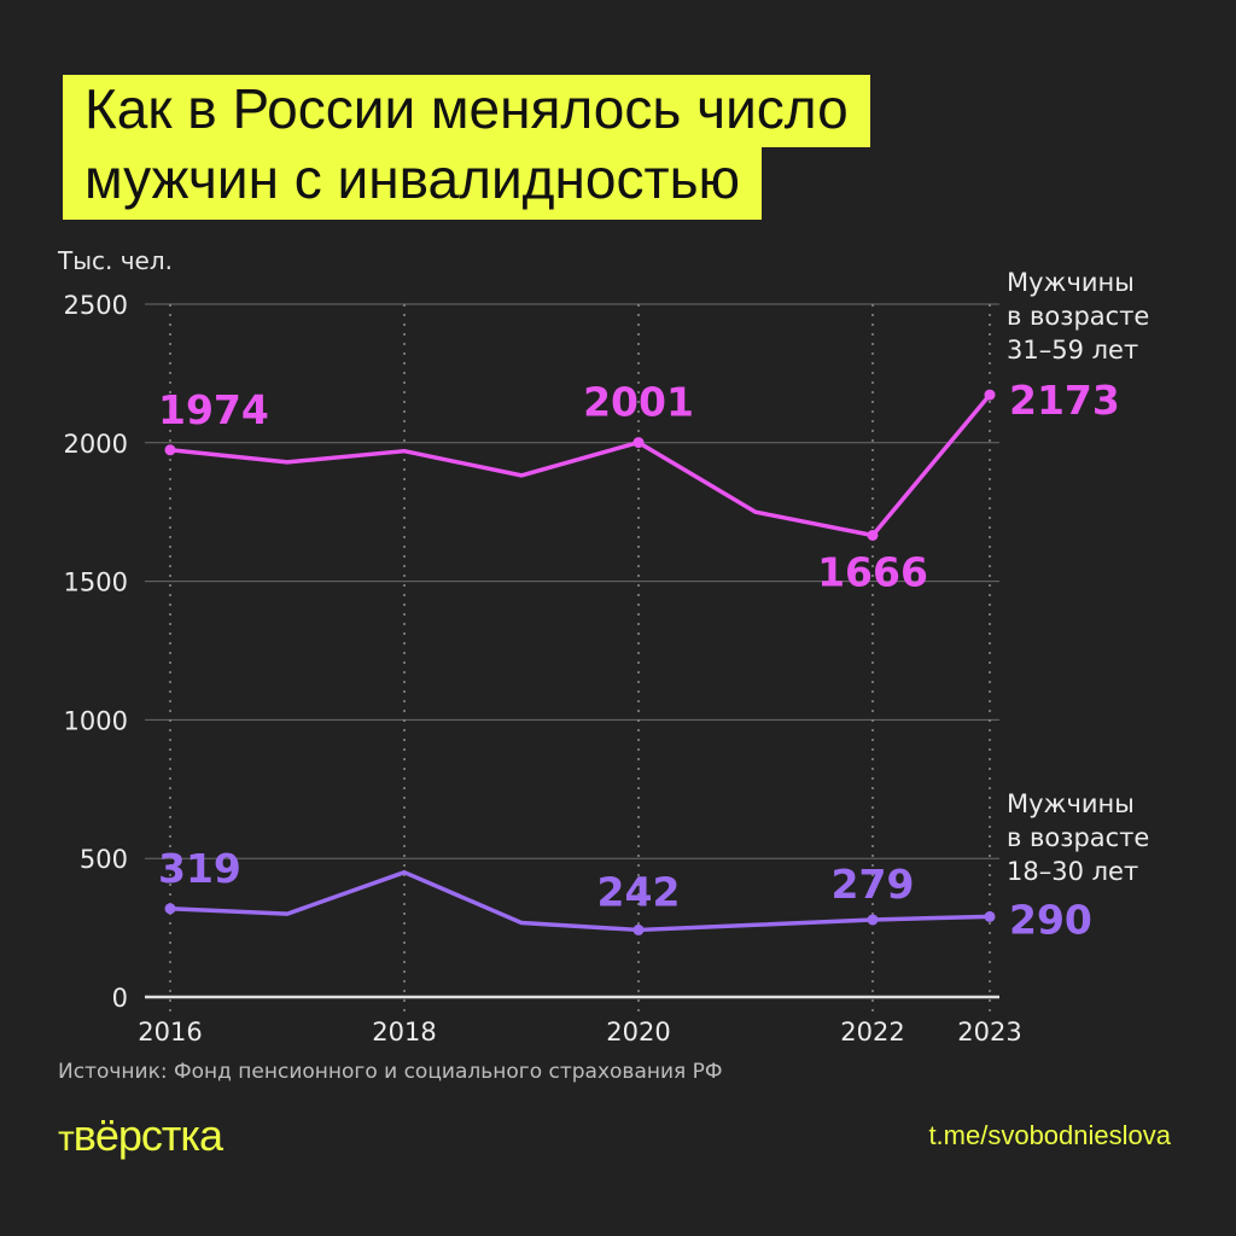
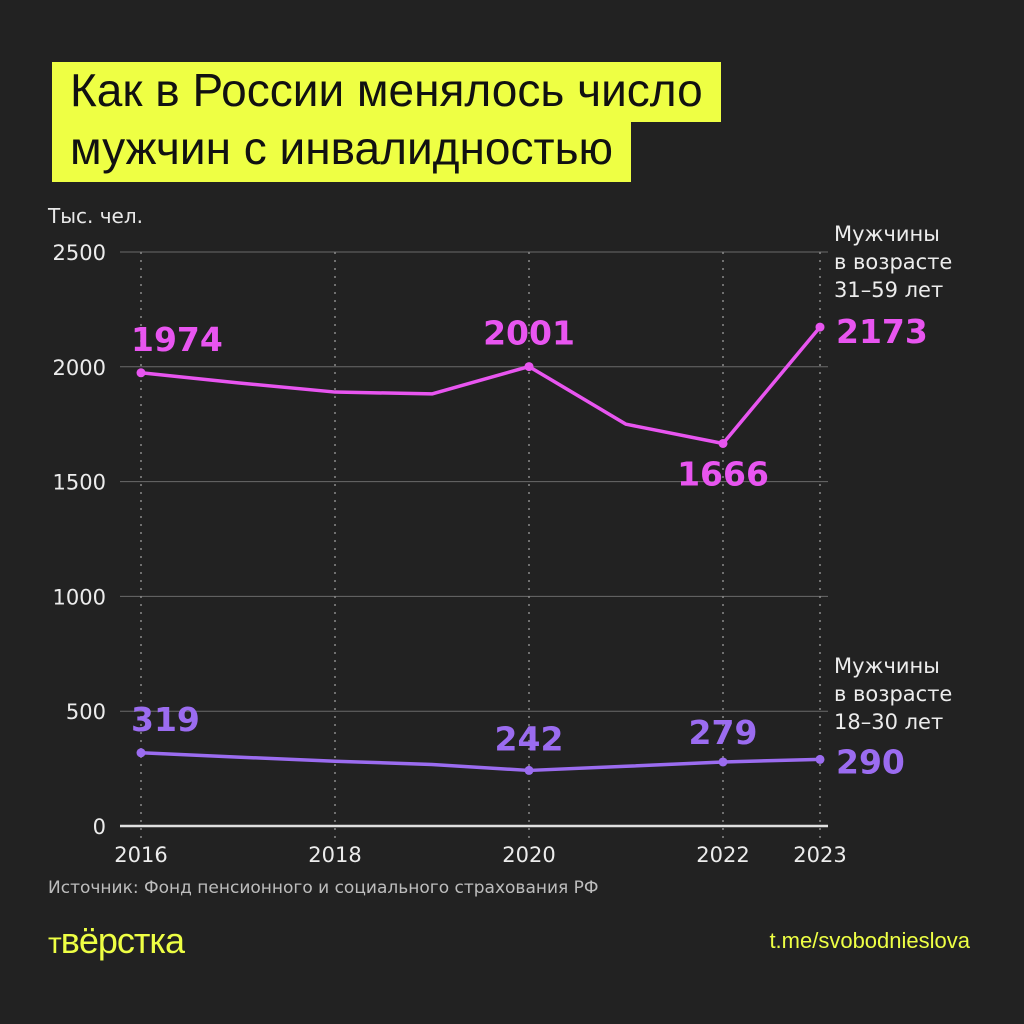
Мужчины в возрасте 31–59 лет/2018: 1970 -> 1890
Мужчины в возрасте 18–30 лет/2018: 450 -> 280
